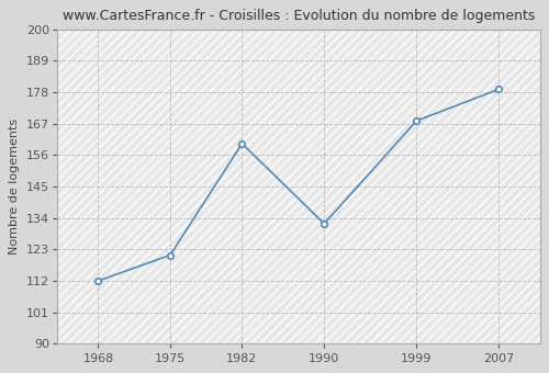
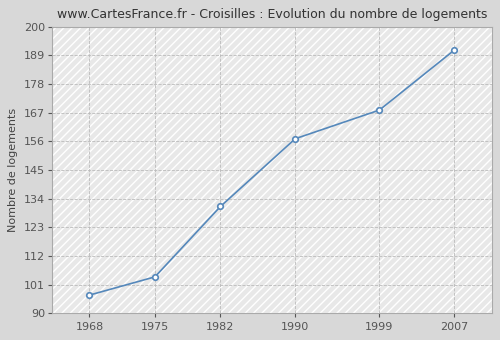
1968: 112 -> 97
1975: 121 -> 104
1982: 160 -> 131
1990: 132 -> 157
2007: 179 -> 191
